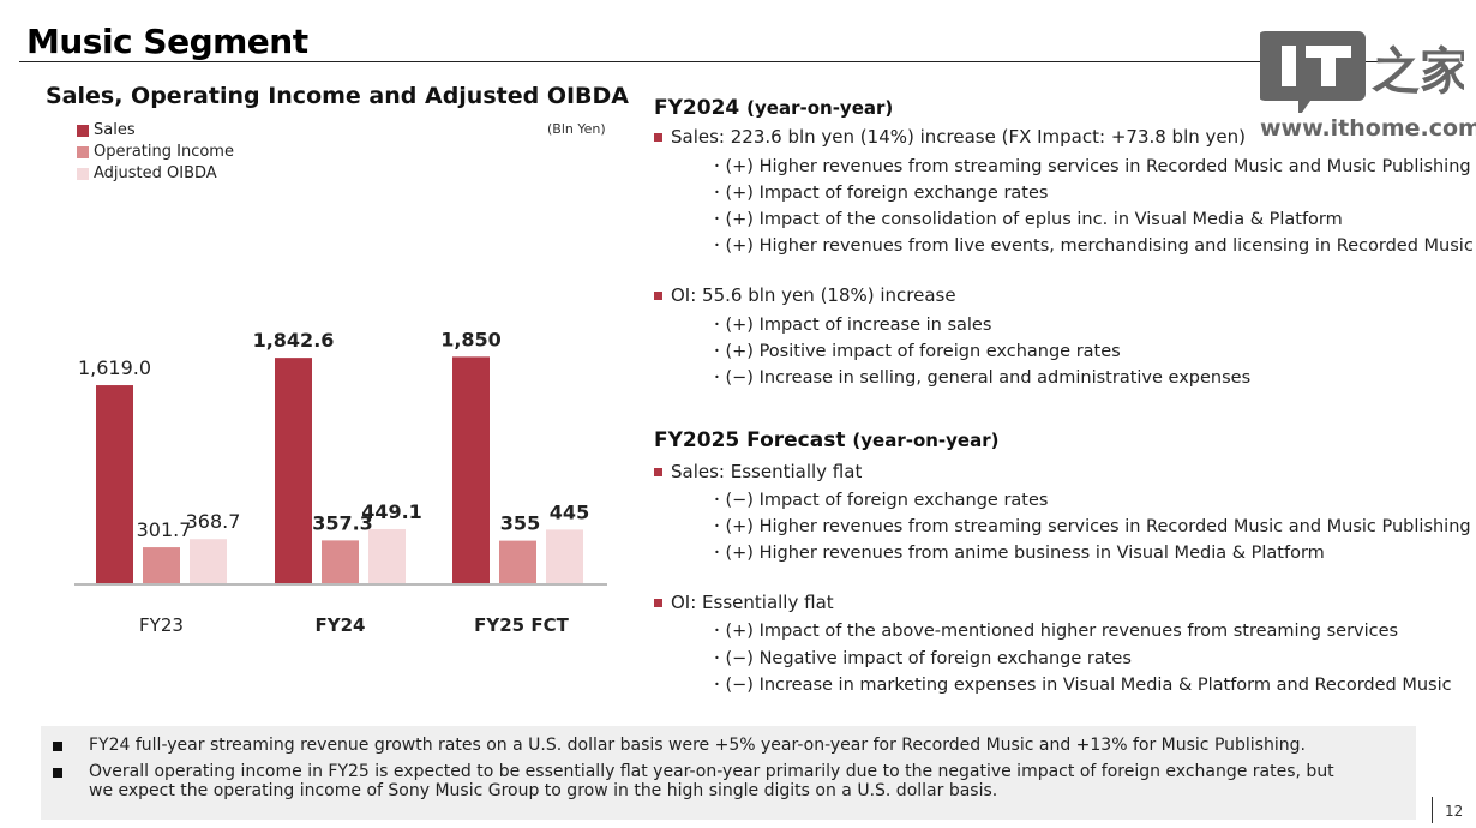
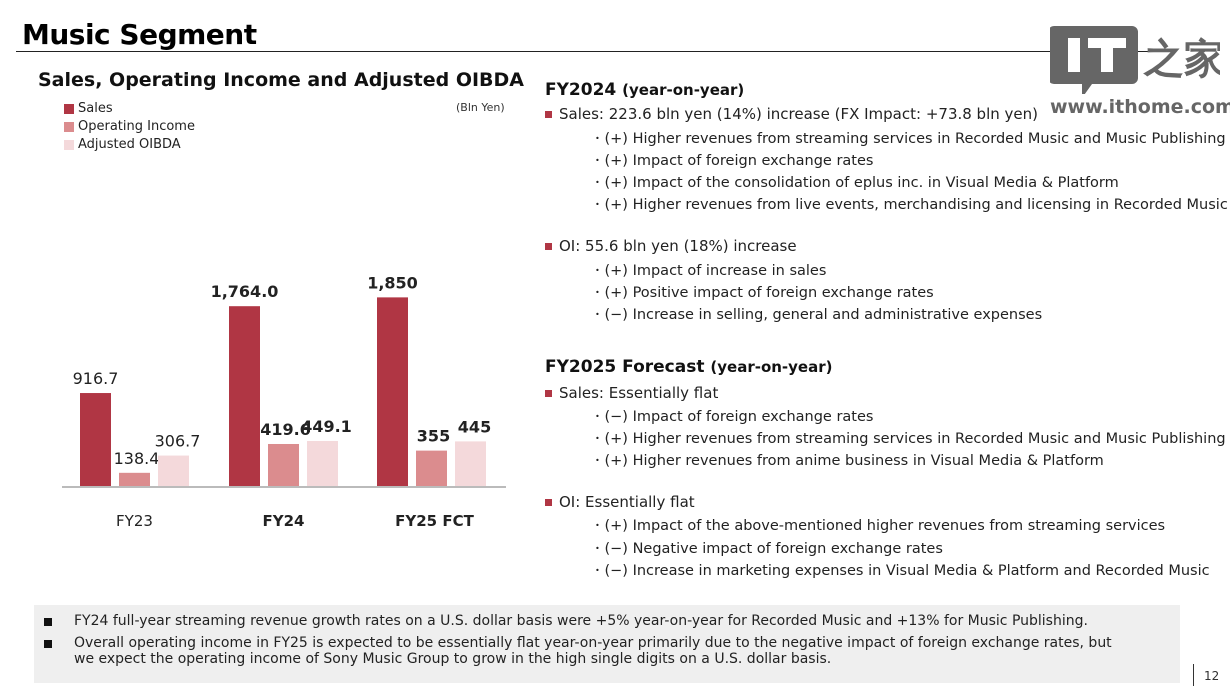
Sales/FY23: 1,619.0 -> 916.7
Operating Income/FY23: 301.7 -> 138.4
Adjusted OIBDA/FY23: 368.7 -> 306.7
Sales/FY24: 1,842.6 -> 1,764.0
Operating Income/FY24: 357.3 -> 419.6
